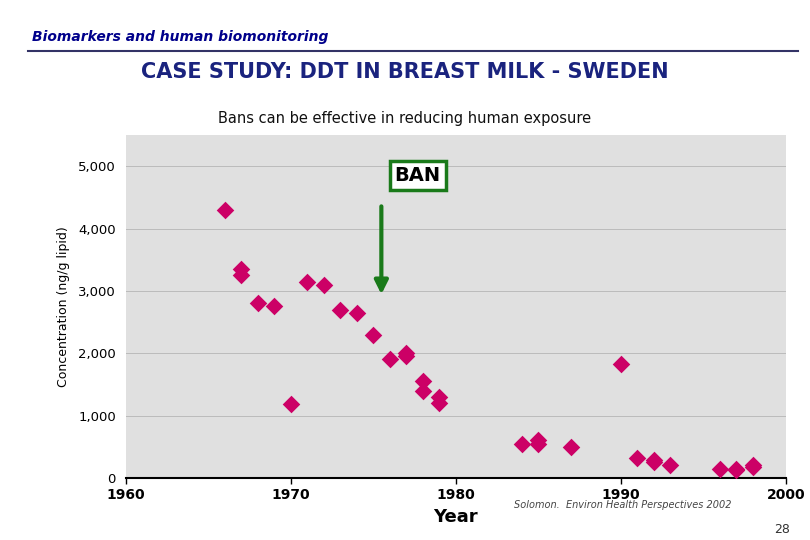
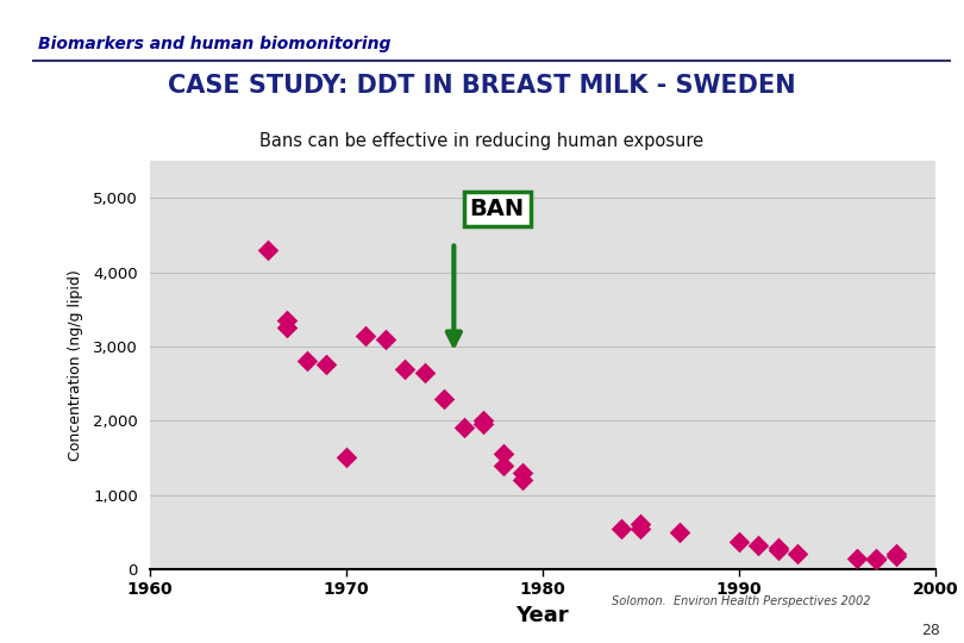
1970: 1,180 -> 1,500
1990: 1,820 -> 370
